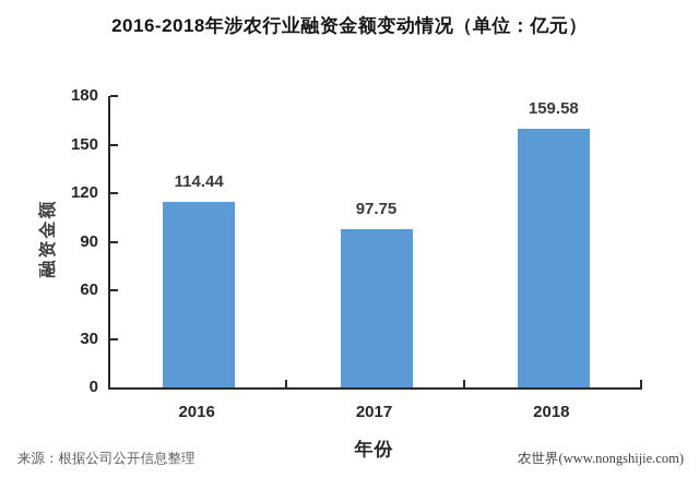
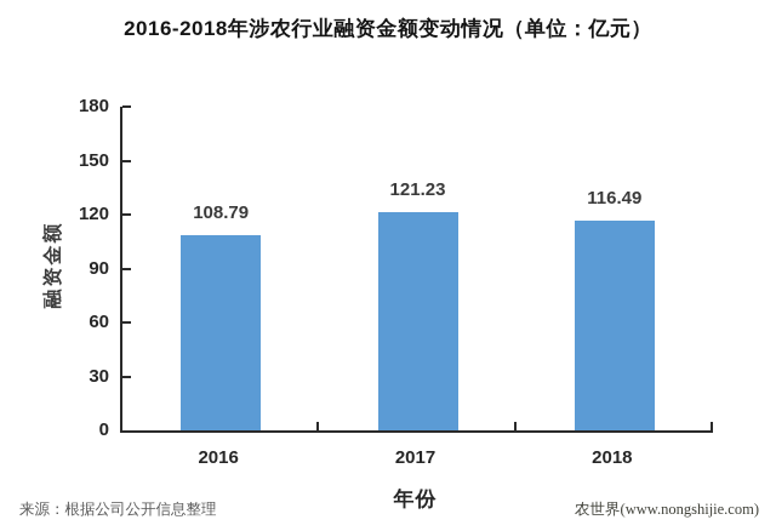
2016: 114.44 -> 108.79
2017: 97.75 -> 121.23
2018: 159.58 -> 116.49
